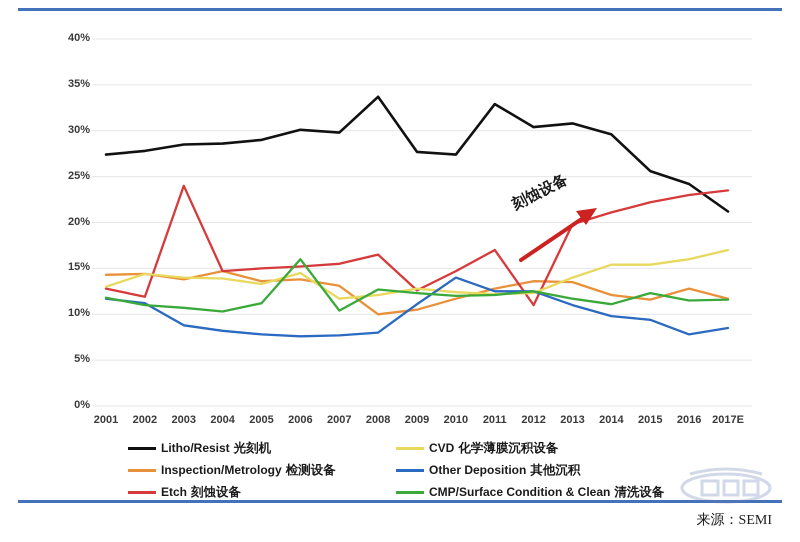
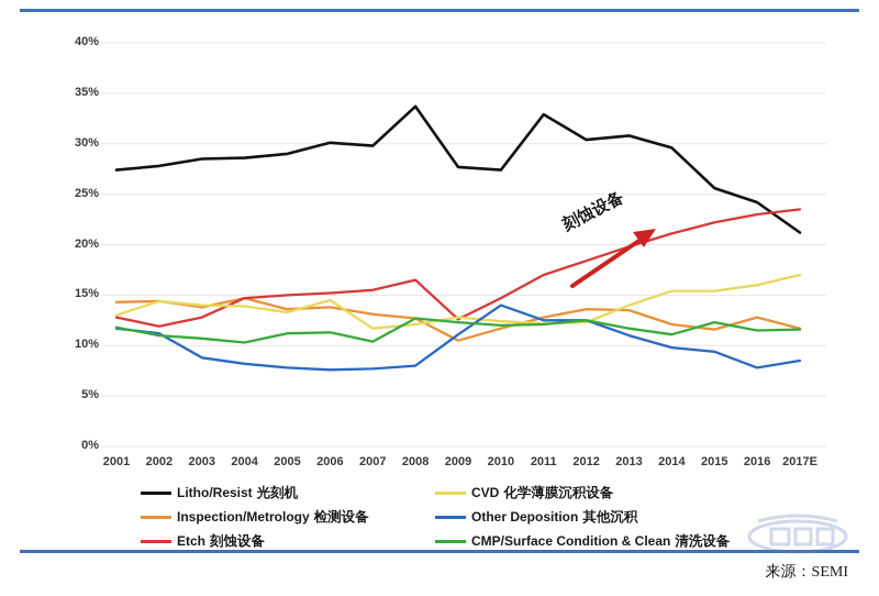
Etch 刻蚀设备/2003: 24% -> 13%
CMP/Surface Condition & Clean 清洗设备/2006: 16% -> 11%
Inspection/Metrology 检测设备/2008: 10% -> 13%
Etch 刻蚀设备/2012: 11% -> 18%
